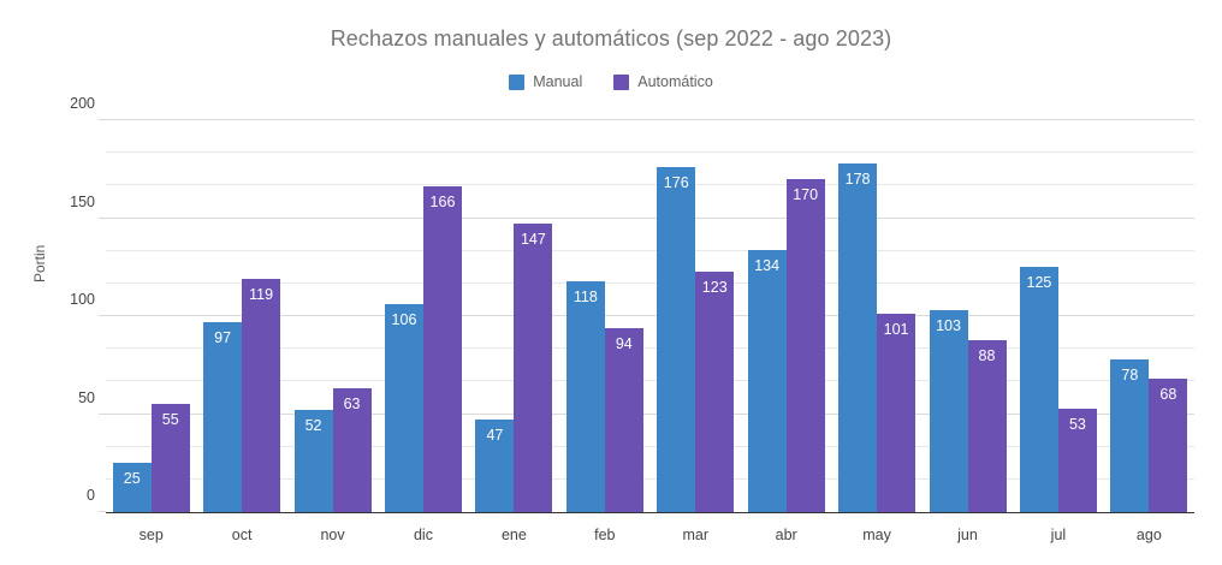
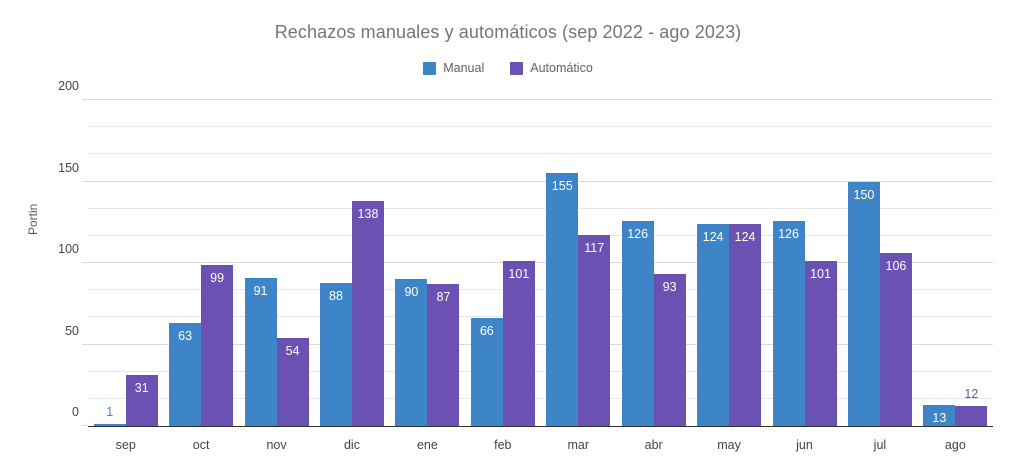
Manual/sep: 25 -> 1
Automático/sep: 55 -> 31
Manual/oct: 97 -> 63
Automático/oct: 119 -> 99
Manual/nov: 52 -> 91
Automático/nov: 63 -> 54
Manual/dic: 106 -> 88
Automático/dic: 166 -> 138
Manual/ene: 47 -> 90
Automático/ene: 147 -> 87
Manual/feb: 118 -> 66
Automático/feb: 94 -> 101
Manual/mar: 176 -> 155
Automático/mar: 123 -> 117
Manual/abr: 134 -> 126
Automático/abr: 170 -> 93
Manual/may: 178 -> 124
Automático/may: 101 -> 124
Manual/jun: 103 -> 126
Automático/jun: 88 -> 101
Manual/jul: 125 -> 150
Automático/jul: 53 -> 106
Manual/ago: 78 -> 13
Automático/ago: 68 -> 12
